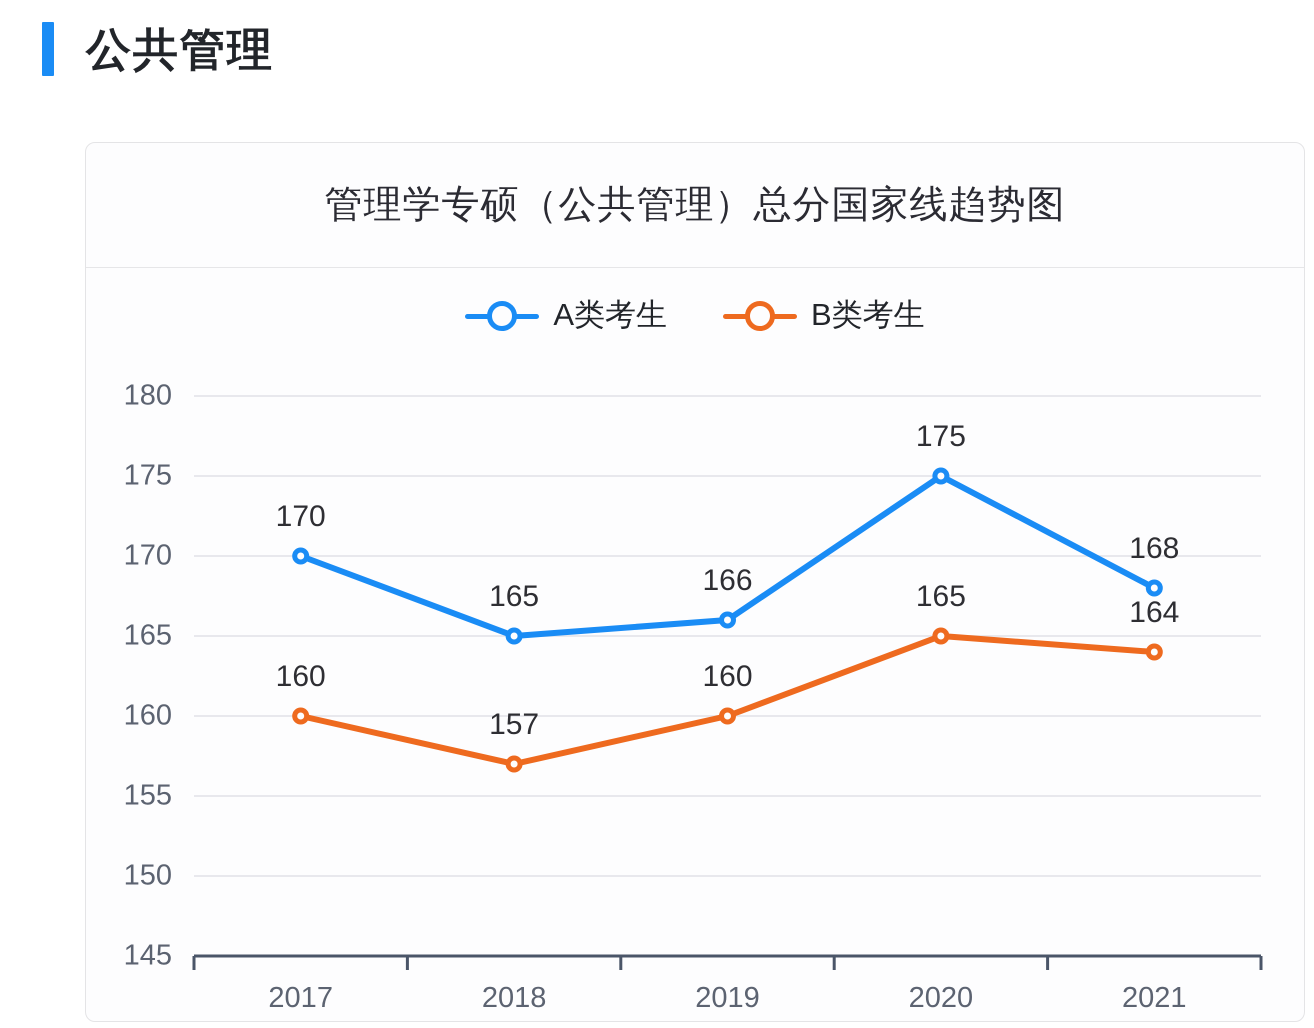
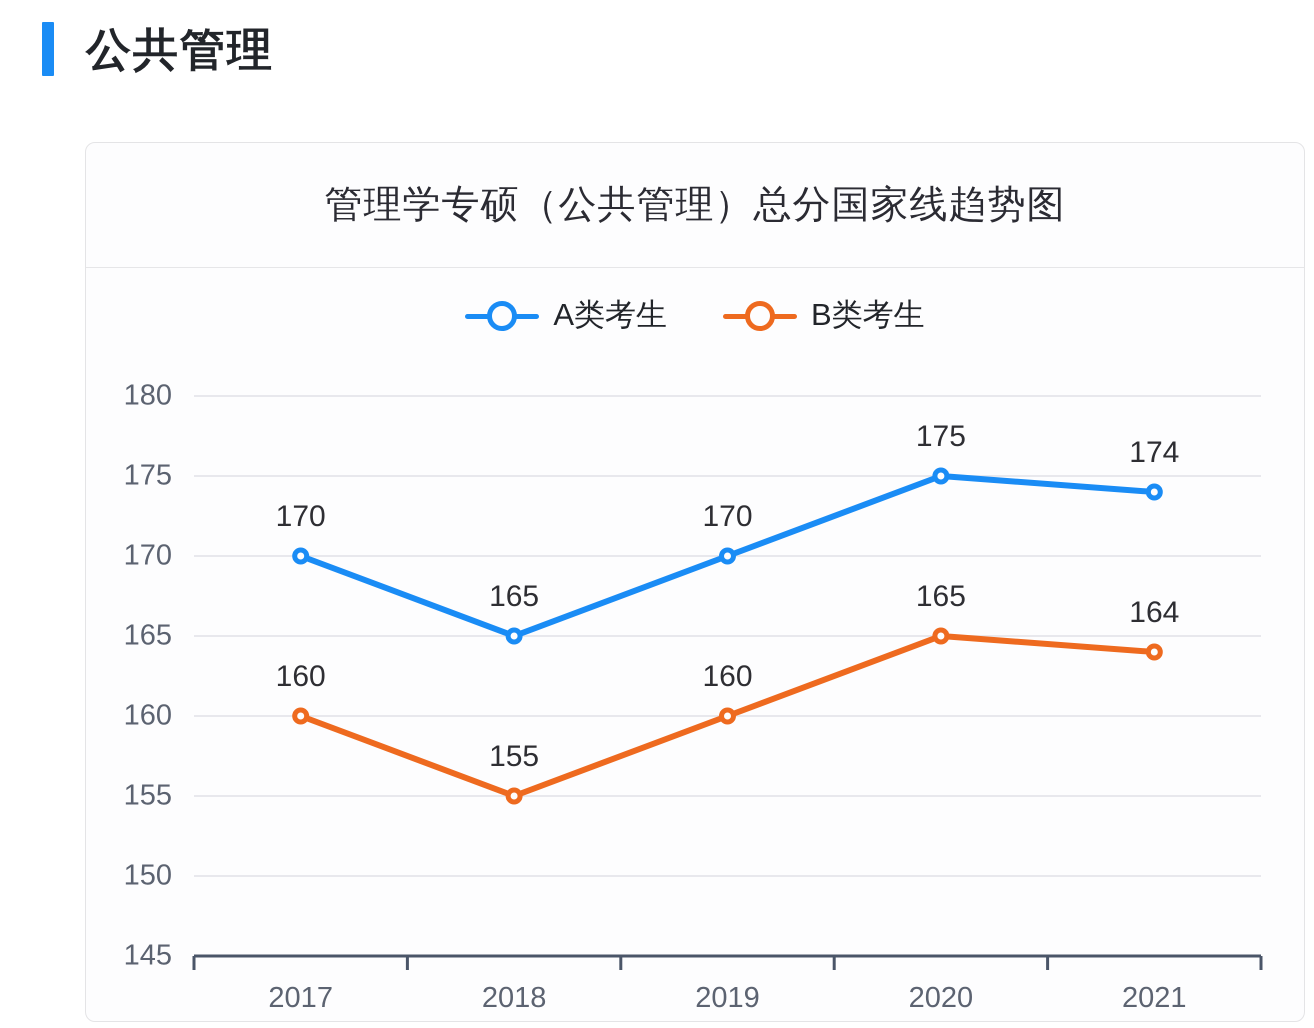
B类考生/2018: 157 -> 155
A类考生/2019: 166 -> 170
A类考生/2021: 168 -> 174
